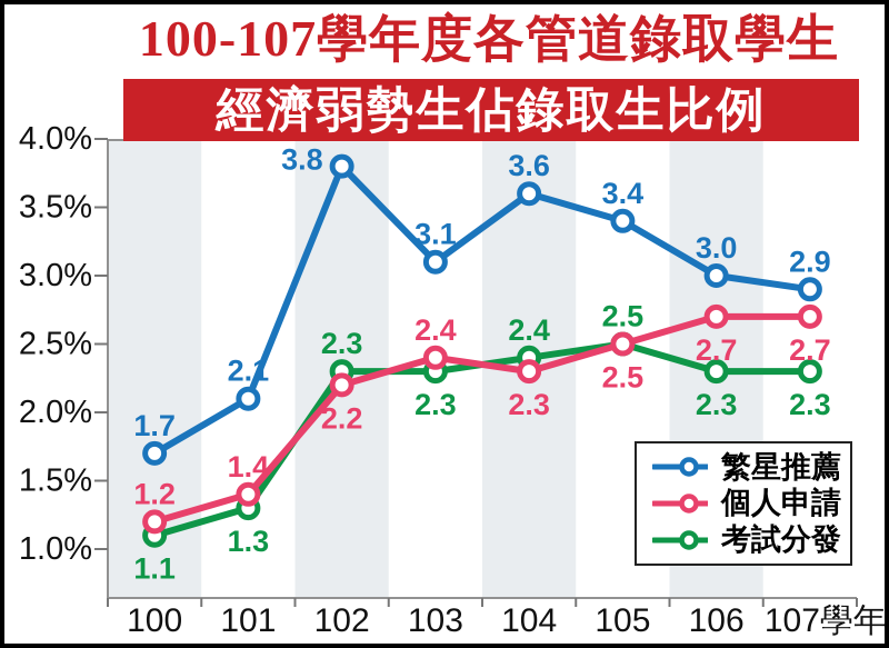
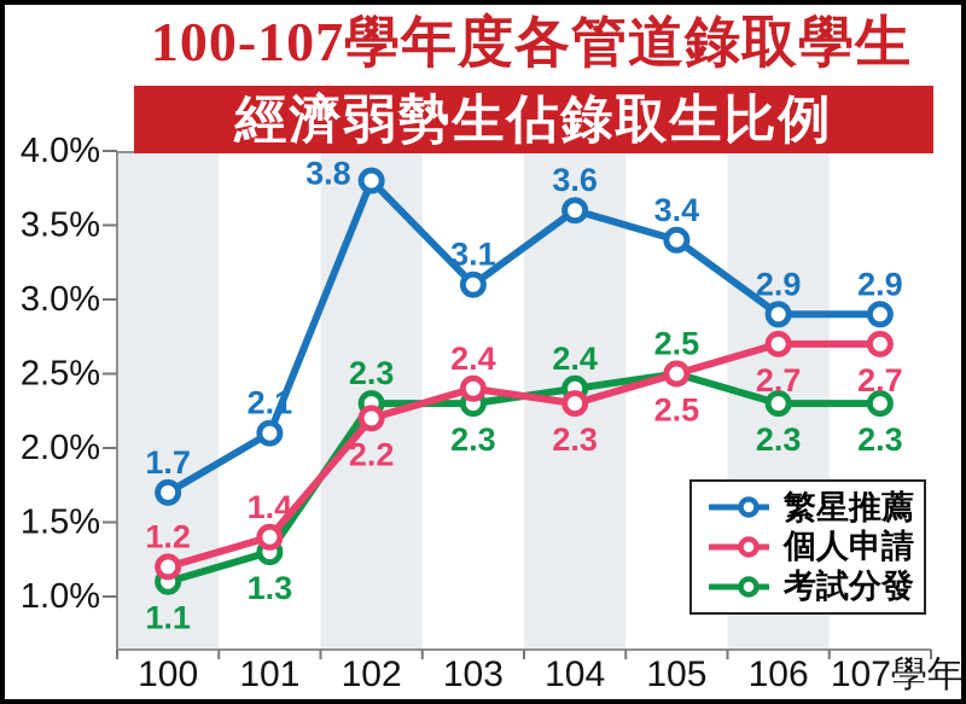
繁星推薦/106: 3.0 -> 2.9
